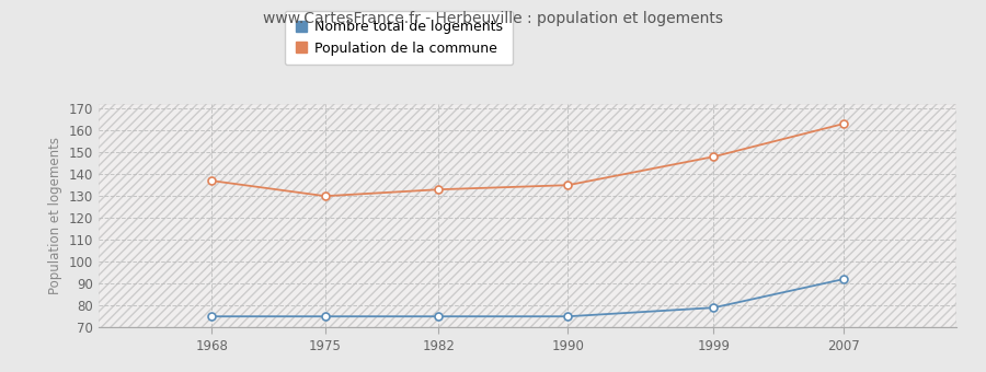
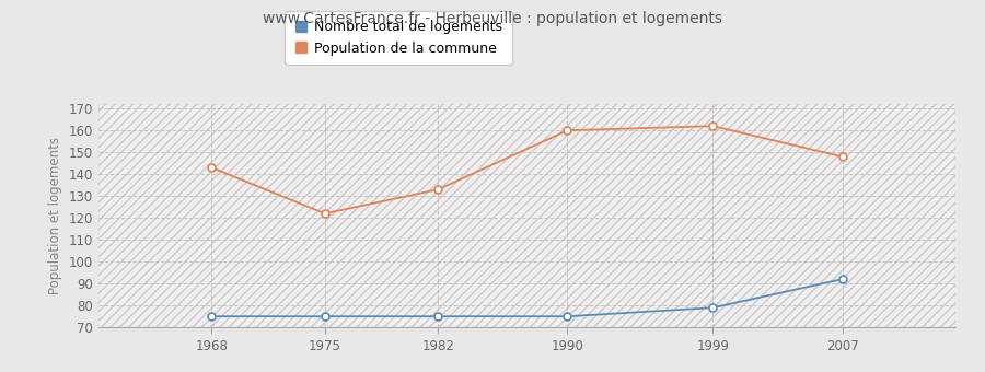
Population de la commune/1968: 137 -> 143
Population de la commune/1975: 130 -> 122
Population de la commune/1990: 135 -> 160
Population de la commune/1999: 148 -> 162
Population de la commune/2007: 163 -> 148
